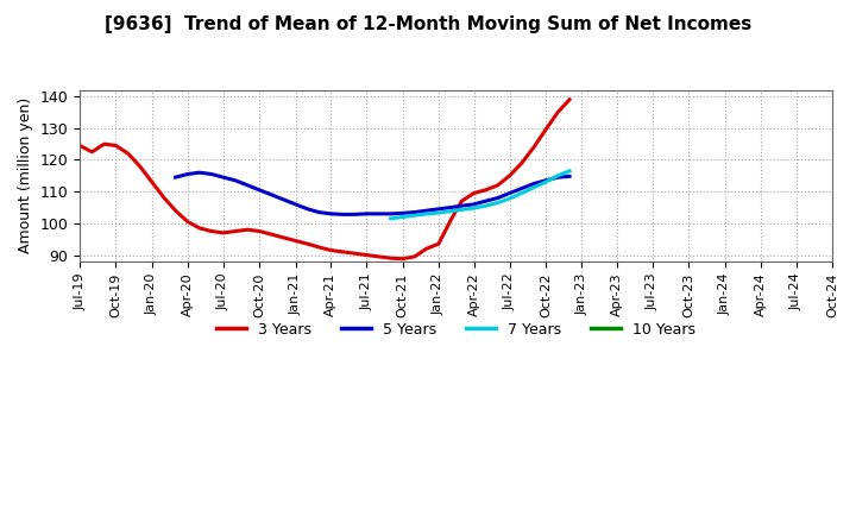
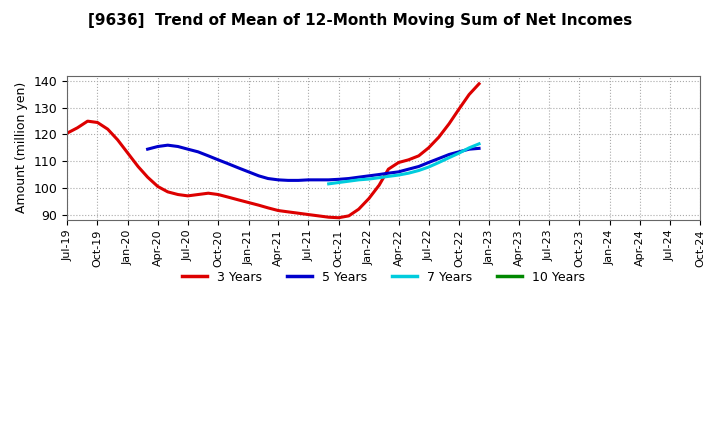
3 Years/Jul-19: 124.5 -> 120.5
3 Years/Jan-22: 93.5 -> 96.0
